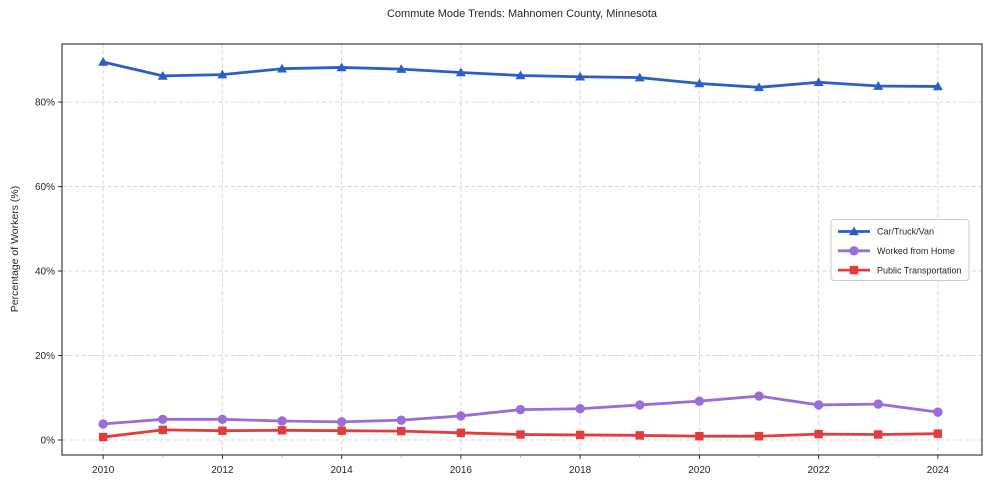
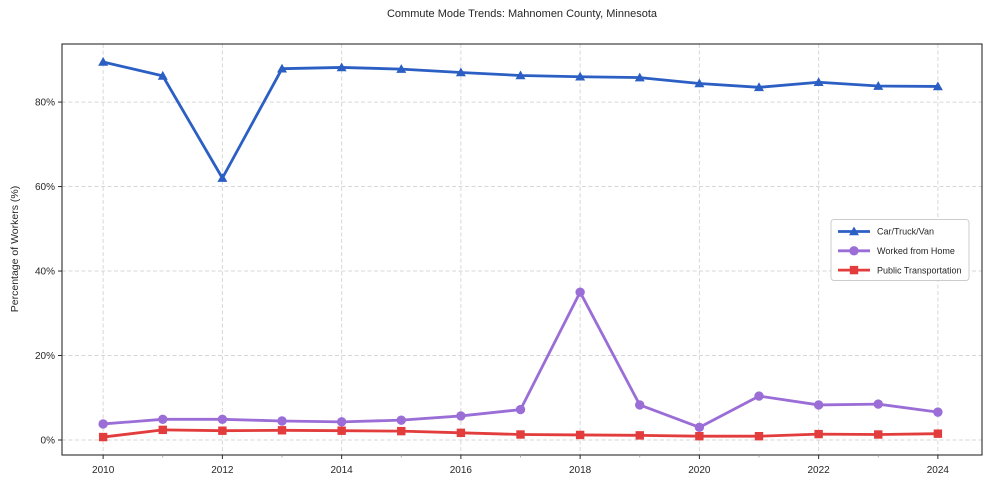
Car/Truck/Van/2012: 86% -> 62%
Worked from Home/2018: 7% -> 35%
Worked from Home/2020: 9% -> 3%
